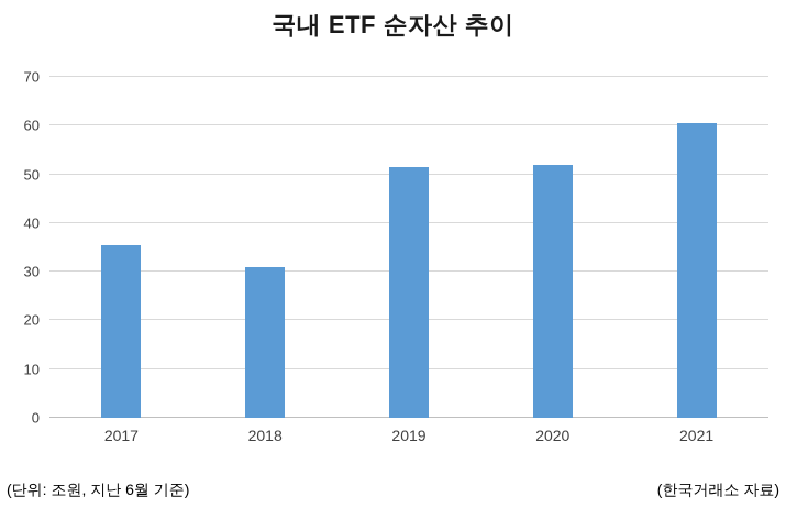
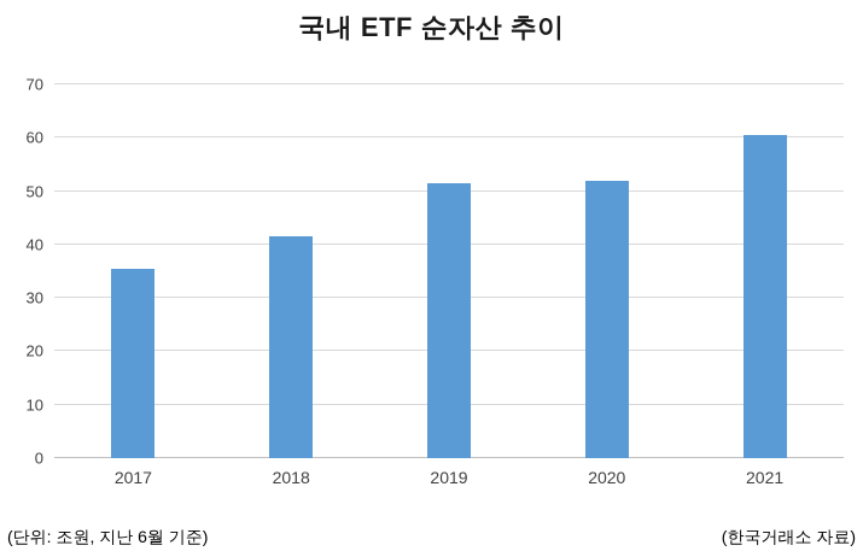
2018: 31 -> 42
